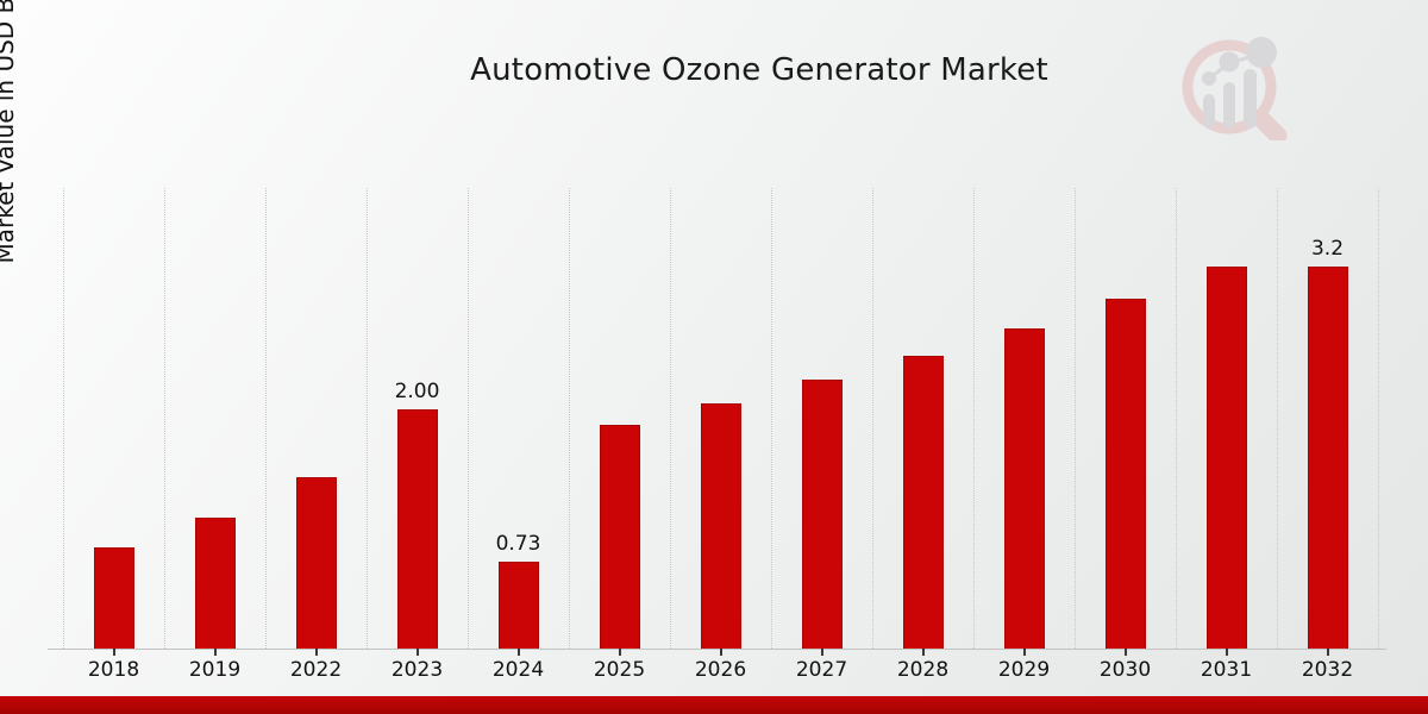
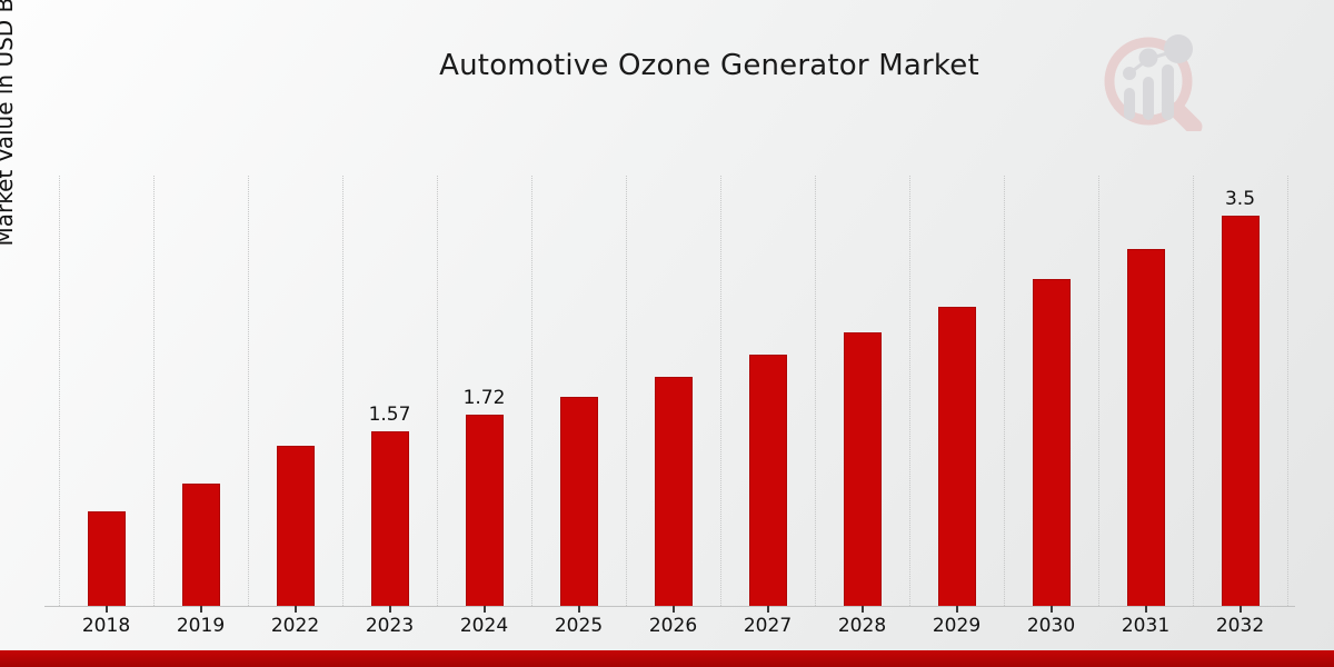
2023: 2.00 -> 1.57
2024: 0.73 -> 1.72
2032: 3.2 -> 3.5
